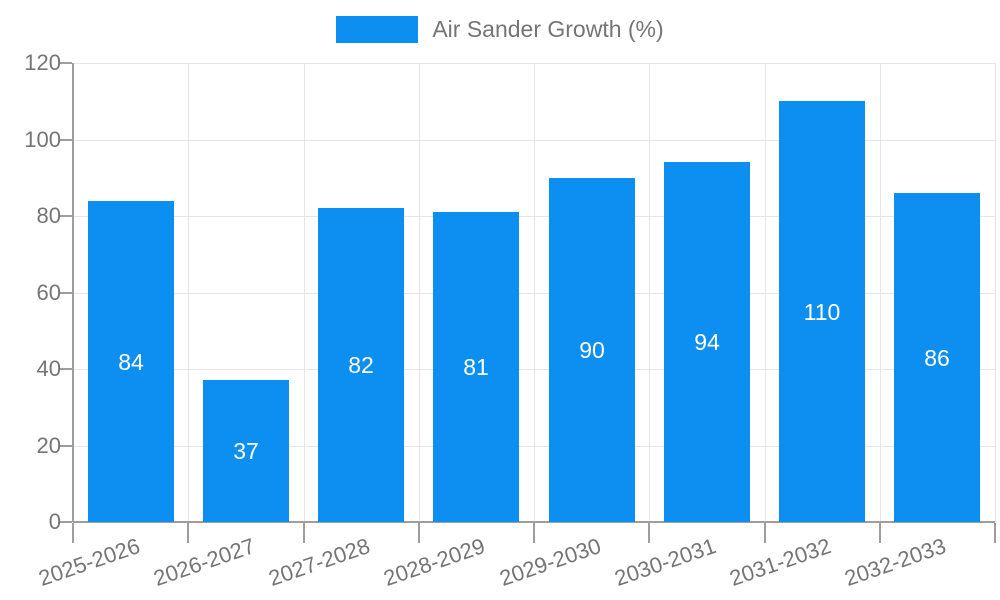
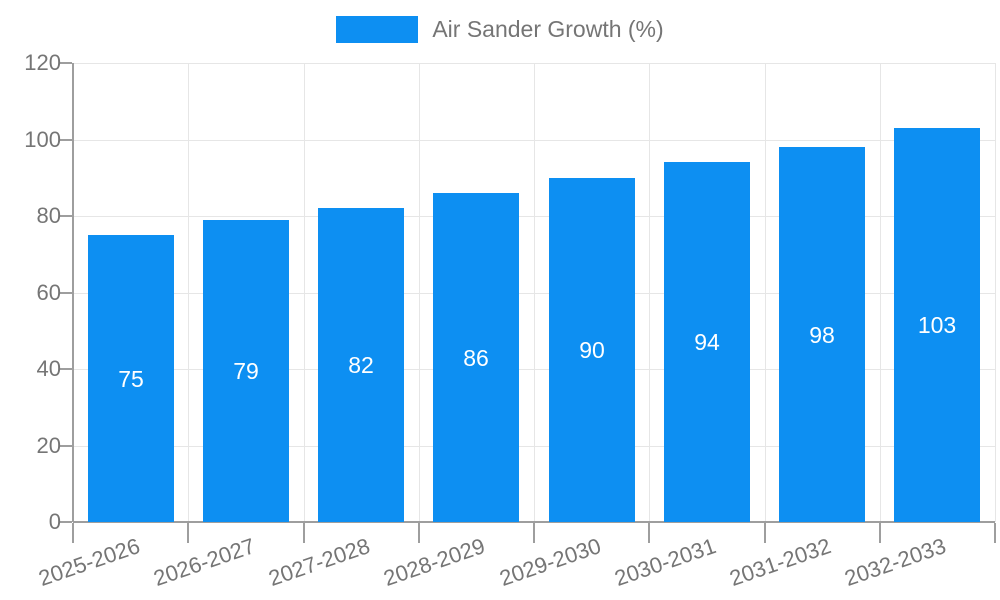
2025-2026: 84 -> 75
2026-2027: 37 -> 79
2028-2029: 81 -> 86
2031-2032: 110 -> 98
2032-2033: 86 -> 103
